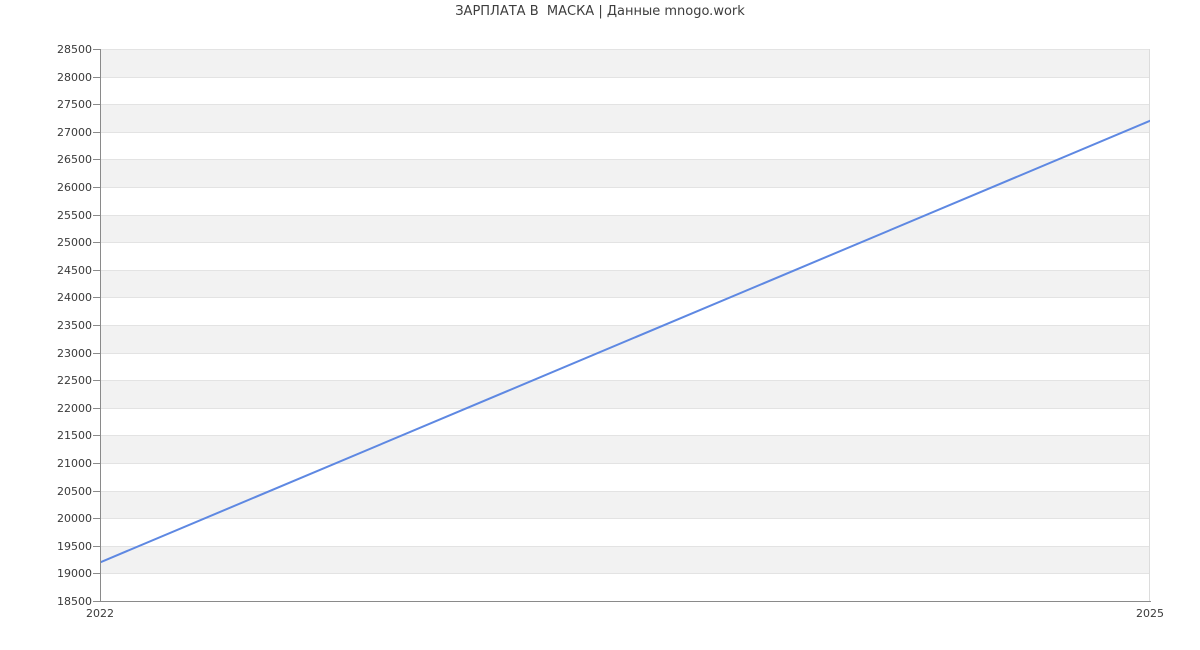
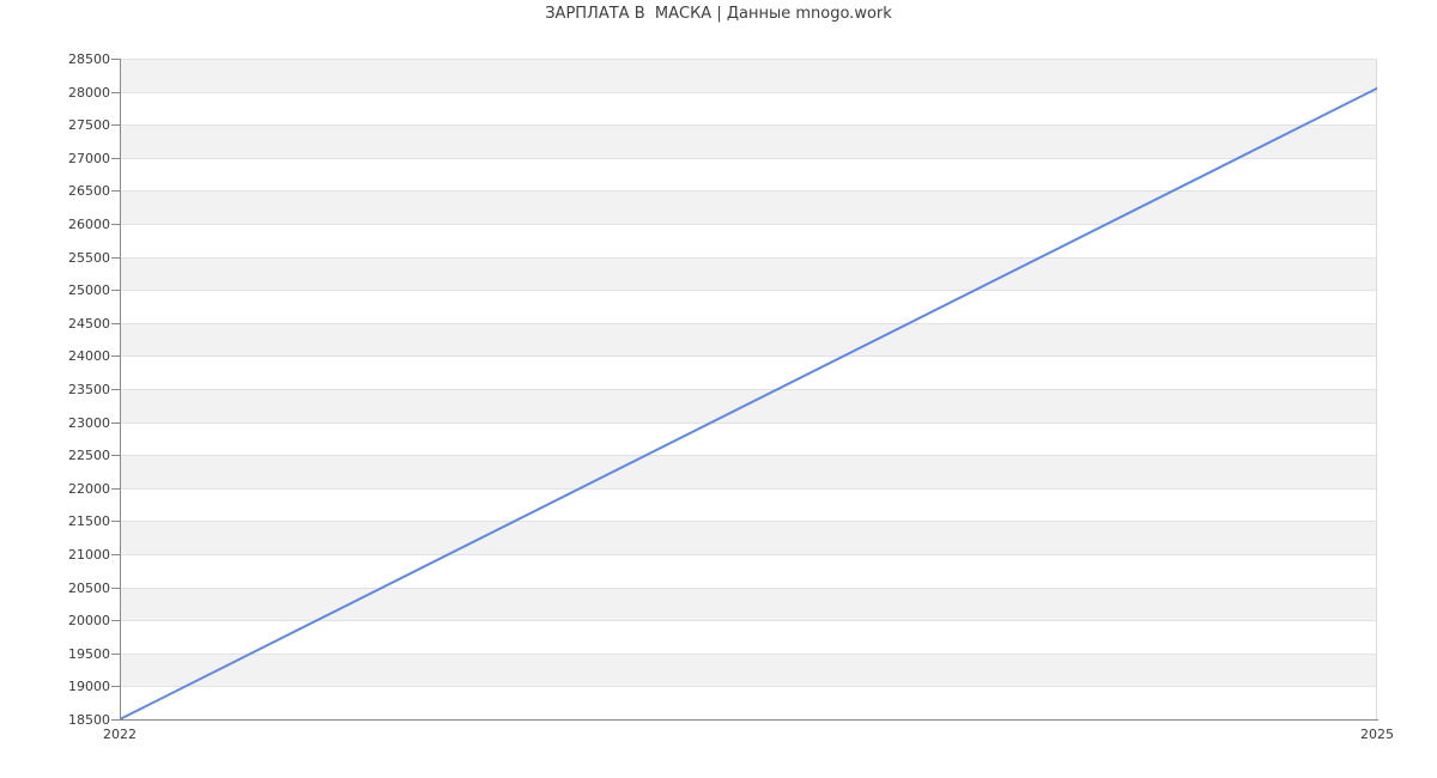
2022: 19200 -> 18500
2025: 27200 -> 28000
